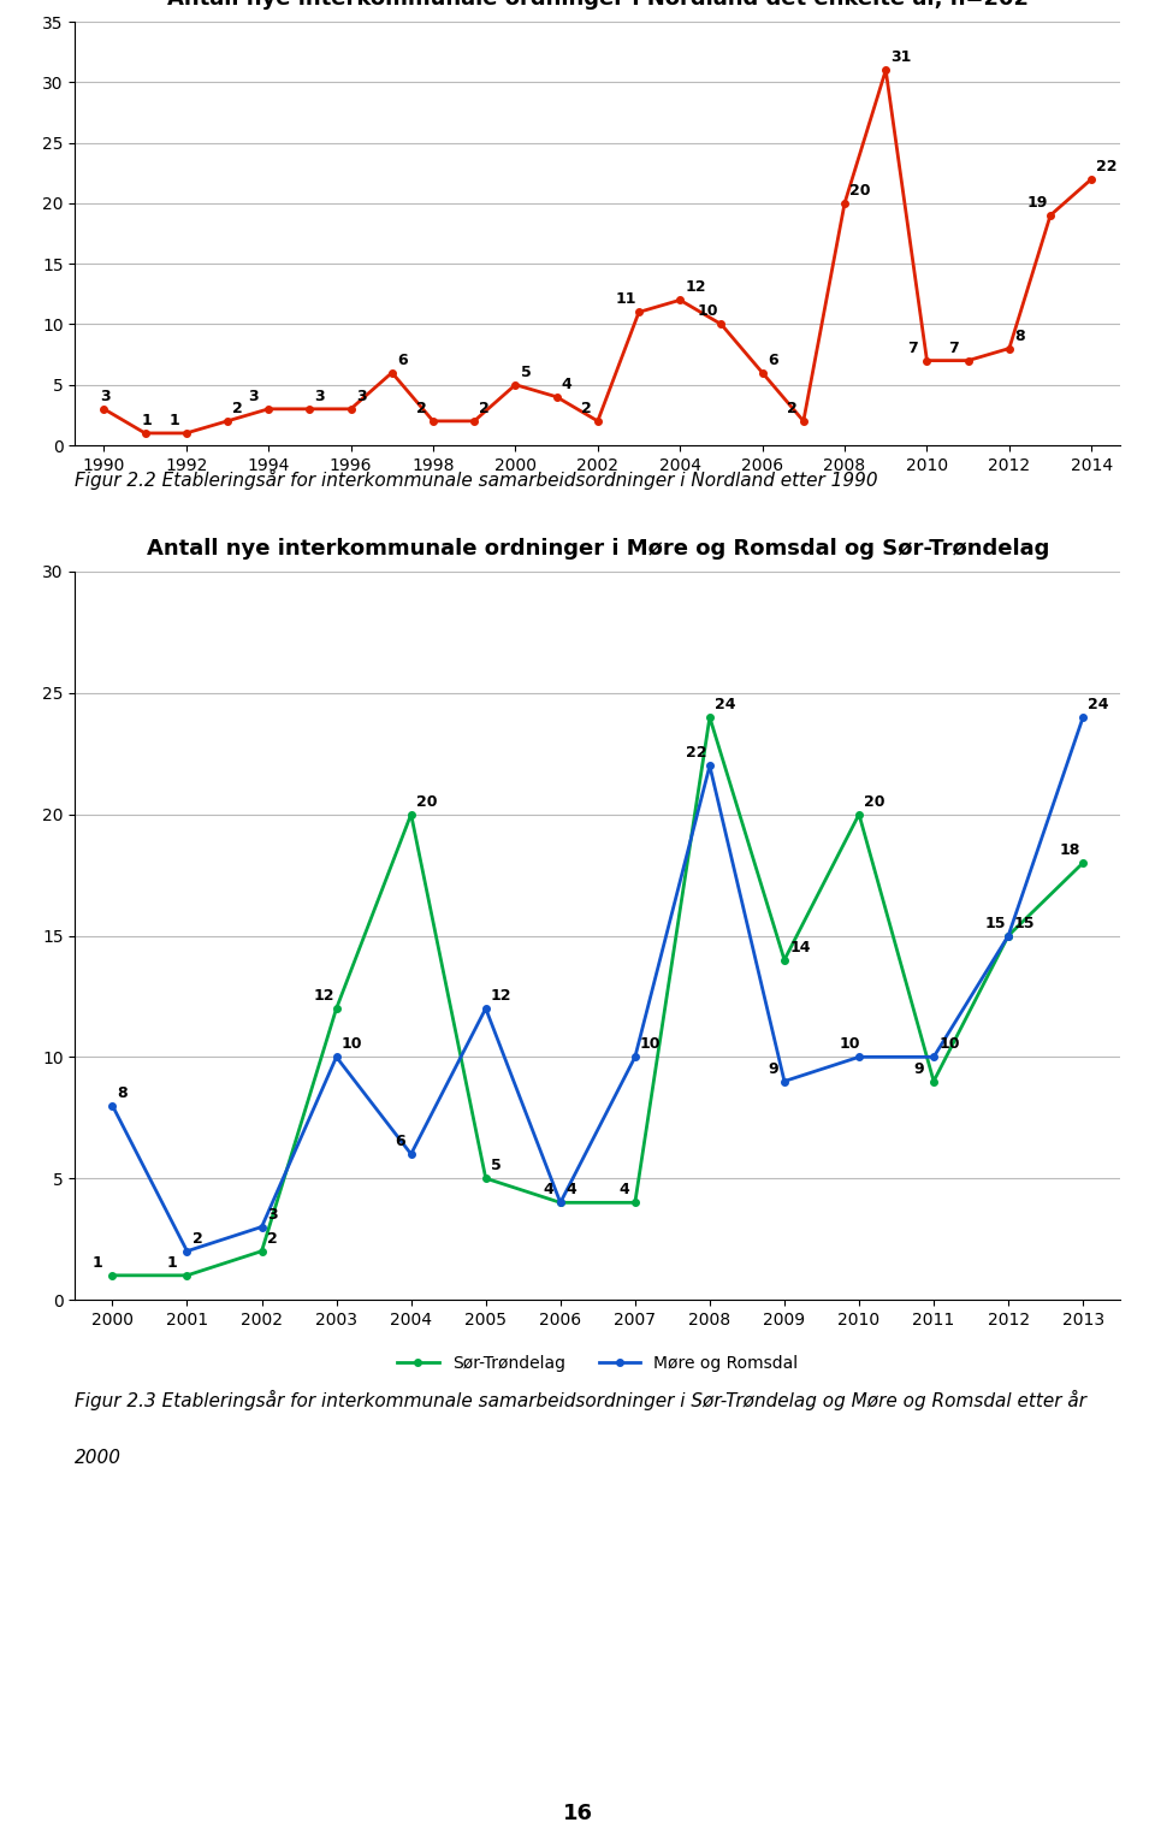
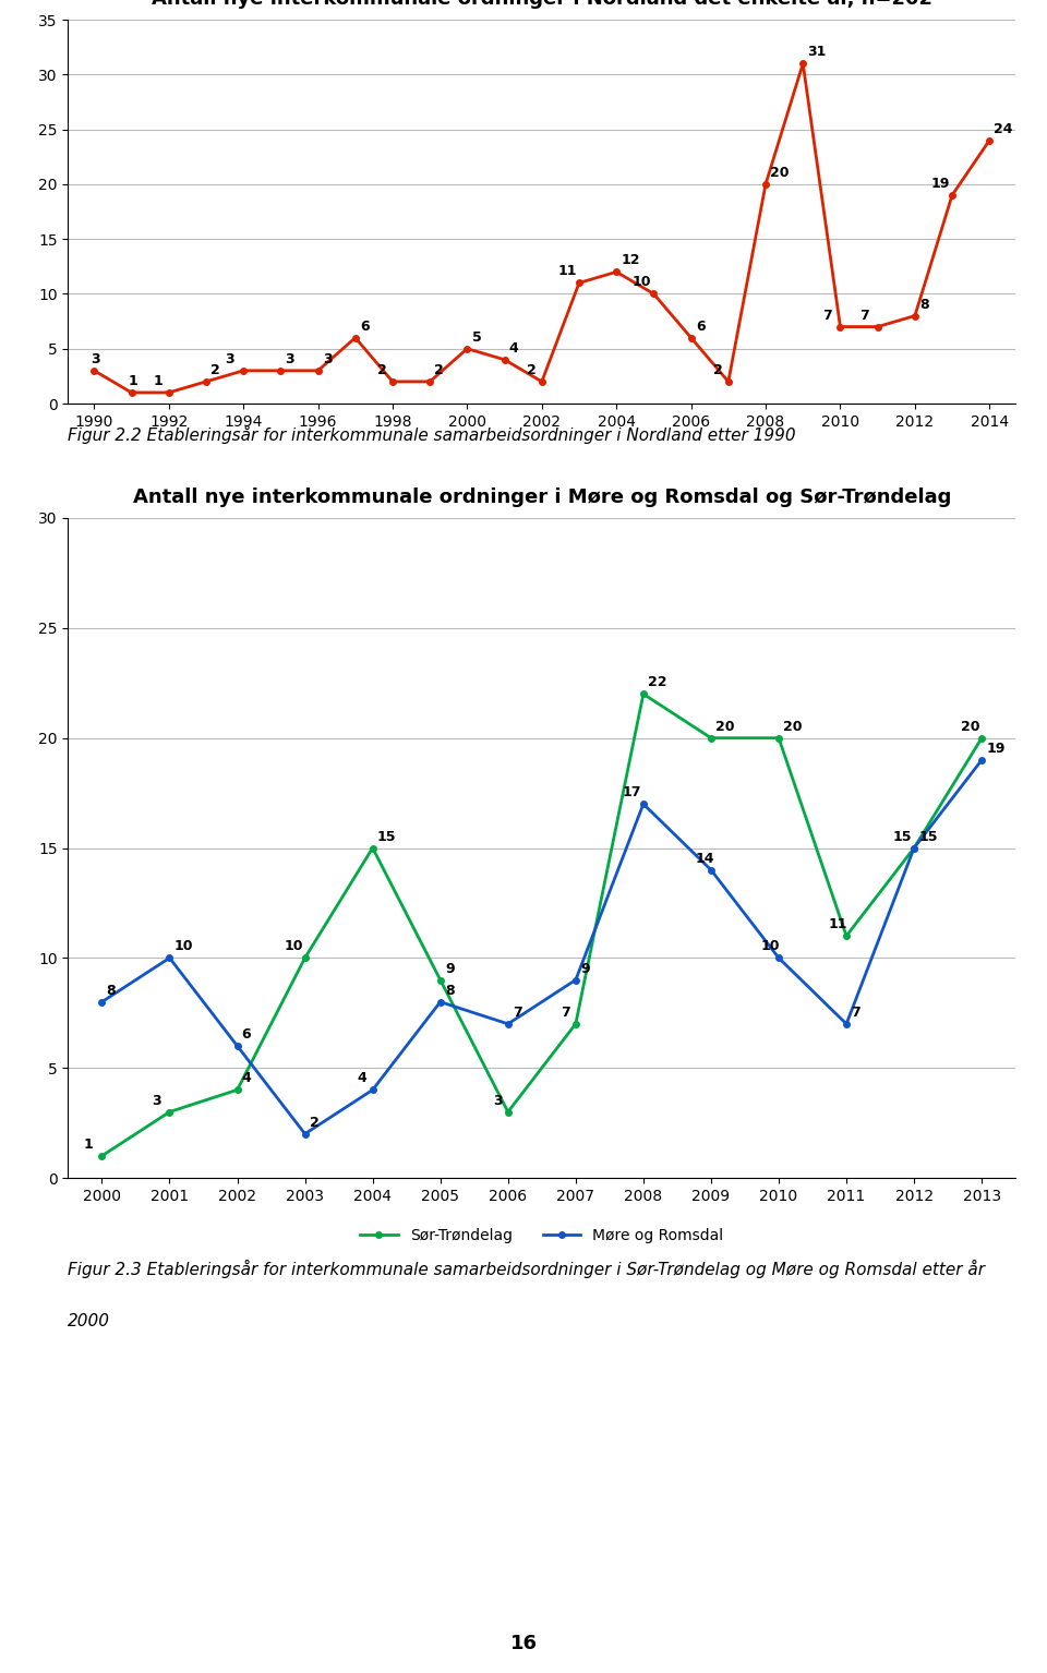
2014: 22 -> 24
Sør-Trøndelag/2001: 1 -> 3
Møre og Romsdal/2001: 2 -> 10
Sør-Trøndelag/2002: 2 -> 4
Møre og Romsdal/2002: 3 -> 6
Sør-Trøndelag/2003: 12 -> 10
Møre og Romsdal/2003: 10 -> 2
Sør-Trøndelag/2004: 20 -> 15
Møre og Romsdal/2004: 6 -> 4
Sør-Trøndelag/2005: 5 -> 9
Møre og Romsdal/2005: 12 -> 8
Sør-Trøndelag/2006: 4 -> 3
Møre og Romsdal/2006: 4 -> 7
Sør-Trøndelag/2007: 4 -> 7
Møre og Romsdal/2007: 10 -> 9
Sør-Trøndelag/2008: 24 -> 22
Møre og Romsdal/2008: 22 -> 17
Sør-Trøndelag/2009: 14 -> 20
Møre og Romsdal/2009: 9 -> 14
Sør-Trøndelag/2011: 9 -> 11
Møre og Romsdal/2011: 10 -> 7
Sør-Trøndelag/2013: 18 -> 20
Møre og Romsdal/2013: 24 -> 19
